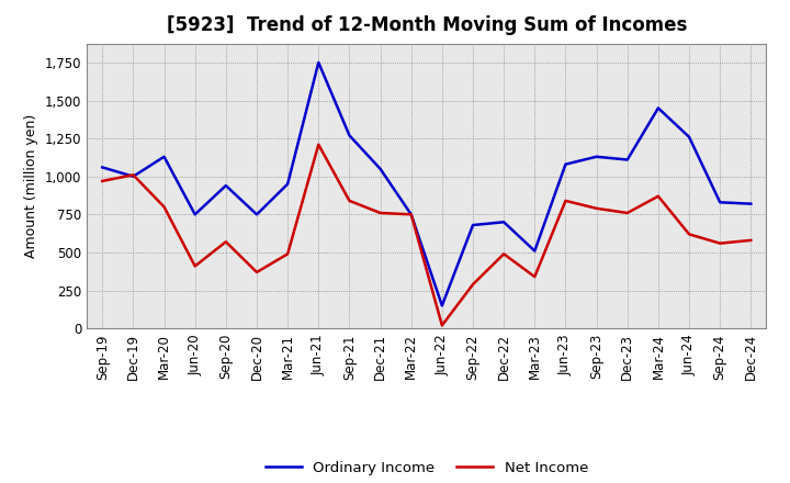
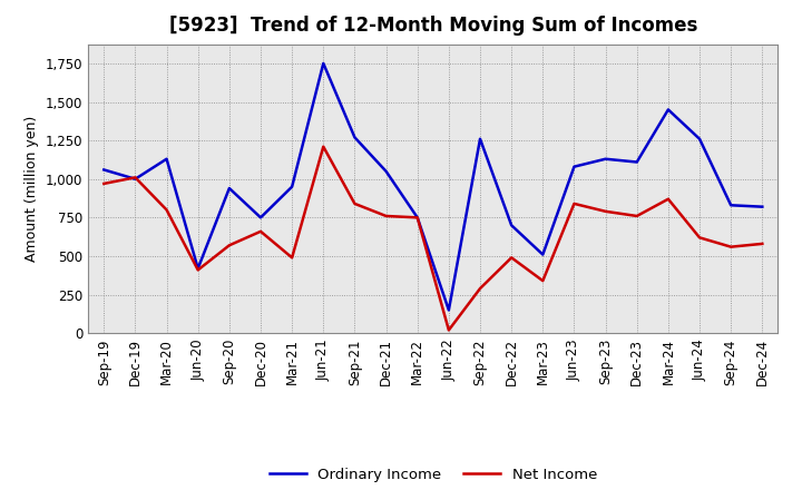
Ordinary Income/Jun-20: 750 -> 420
Net Income/Dec-20: 370 -> 660
Ordinary Income/Sep-22: 680 -> 1,260
